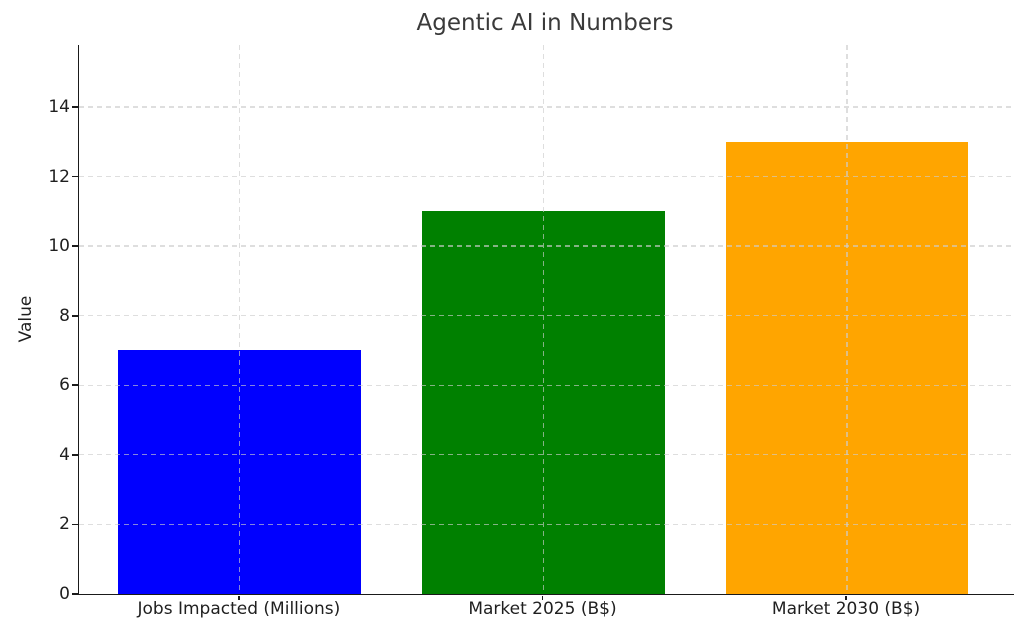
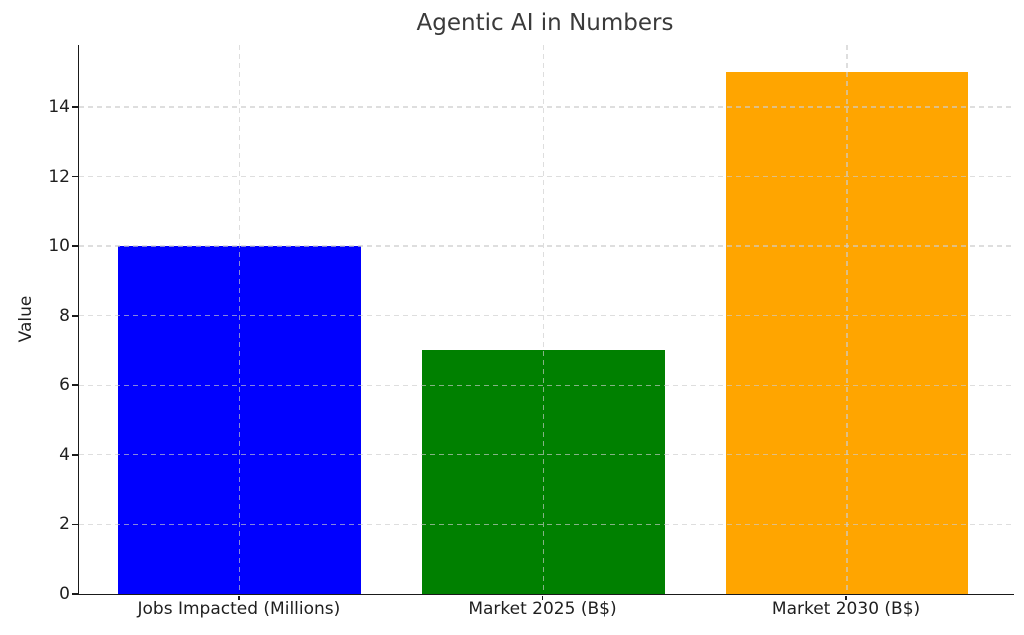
Jobs Impacted (Millions): 7 -> 10
Market 2025 (B$): 11 -> 7
Market 2030 (B$): 13 -> 15
